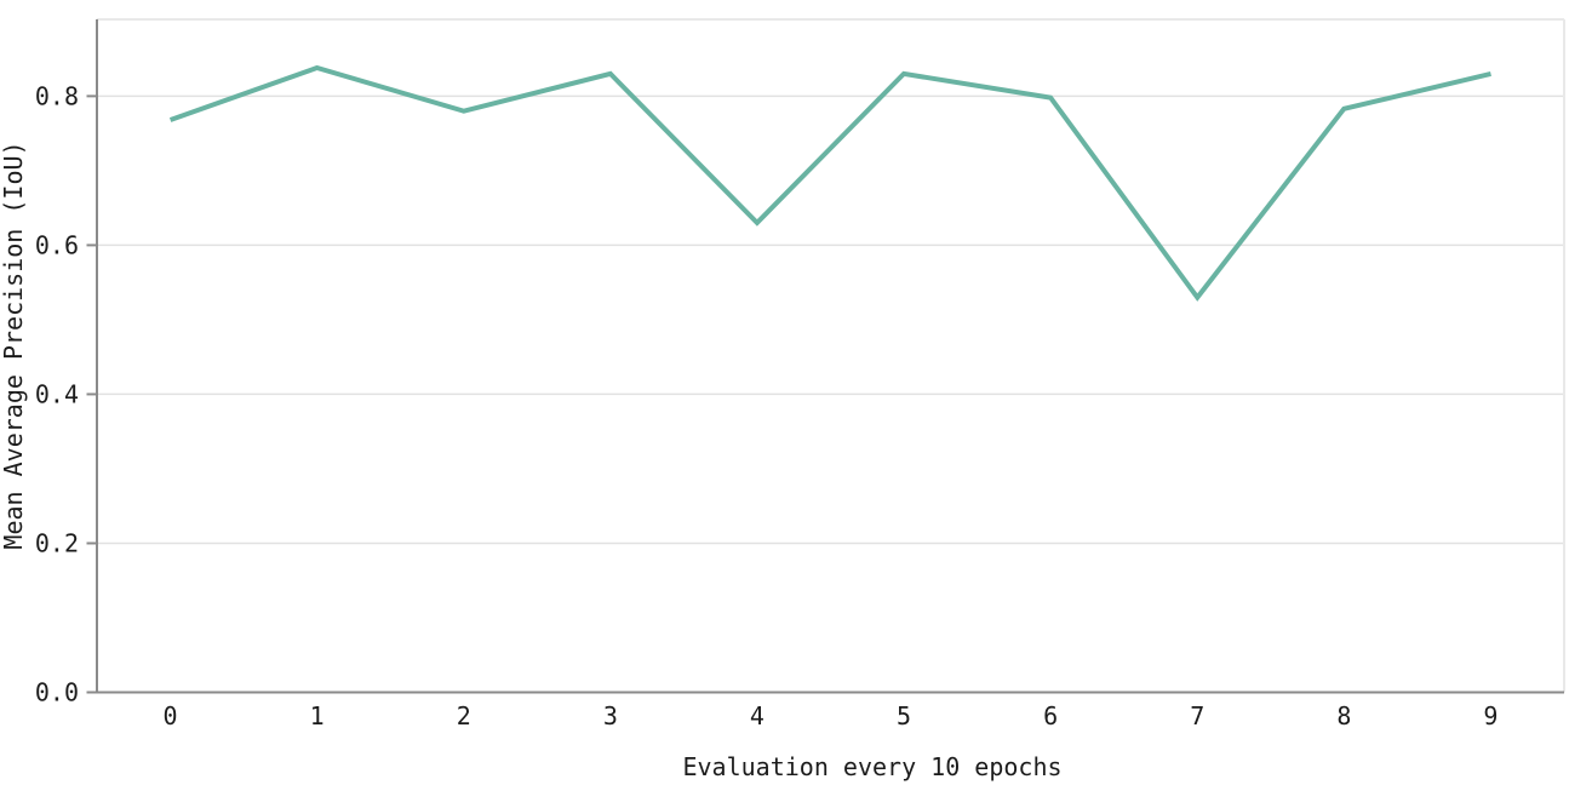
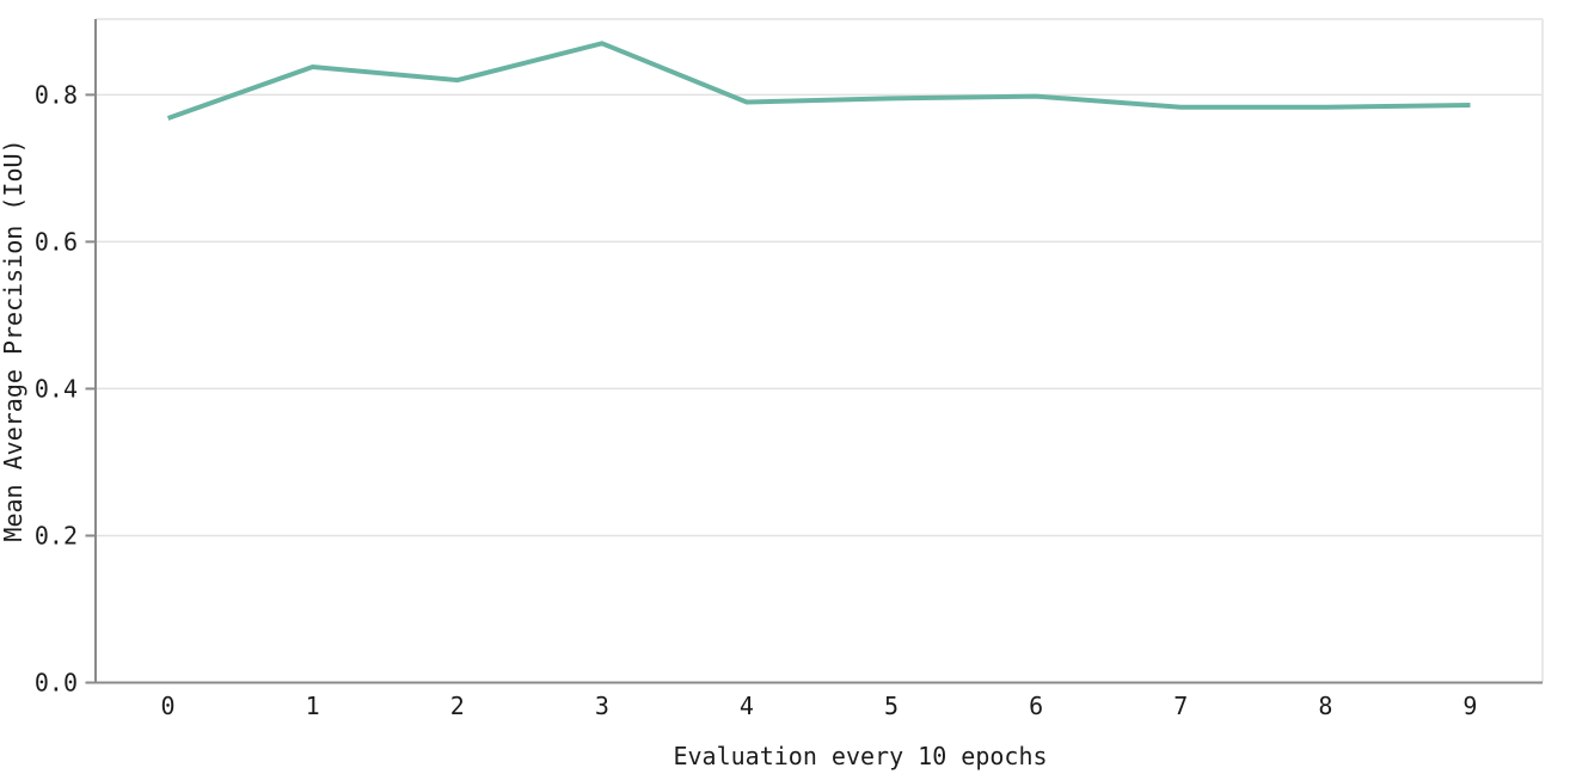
2: 0.78 -> 0.82
3: 0.83 -> 0.87
4: 0.63 -> 0.79
5: 0.83 -> 0.80
7: 0.53 -> 0.78
9: 0.83 -> 0.79
